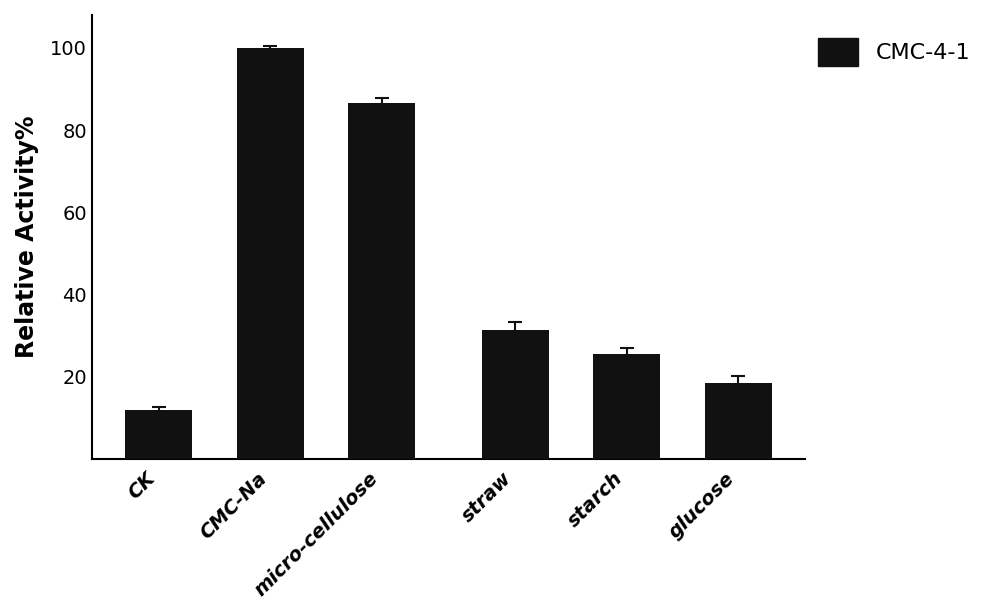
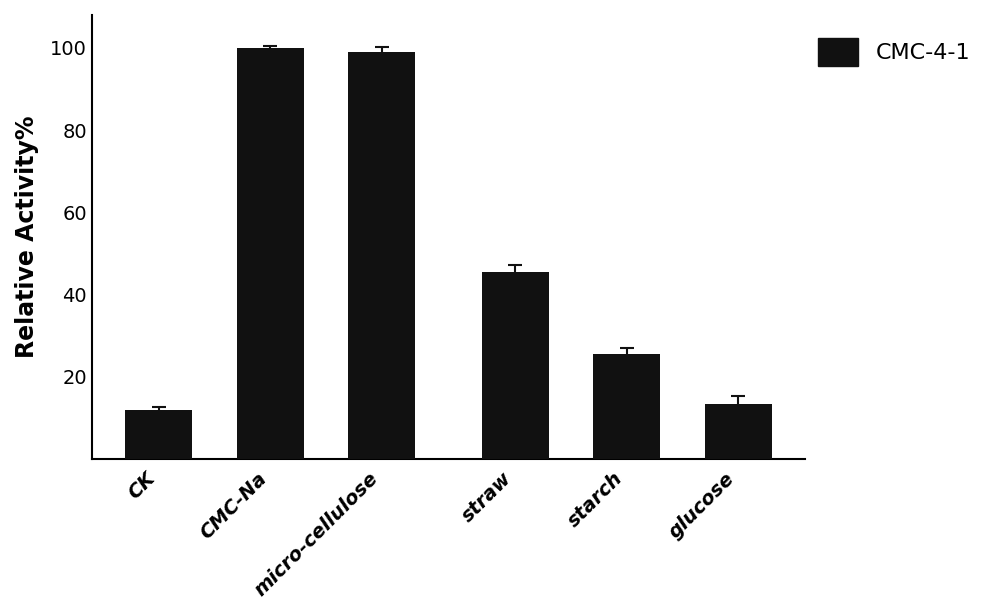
micro-cellulose: 86.5 -> 99.0
straw: 31.5 -> 45.5
glucose: 18.5 -> 13.5
